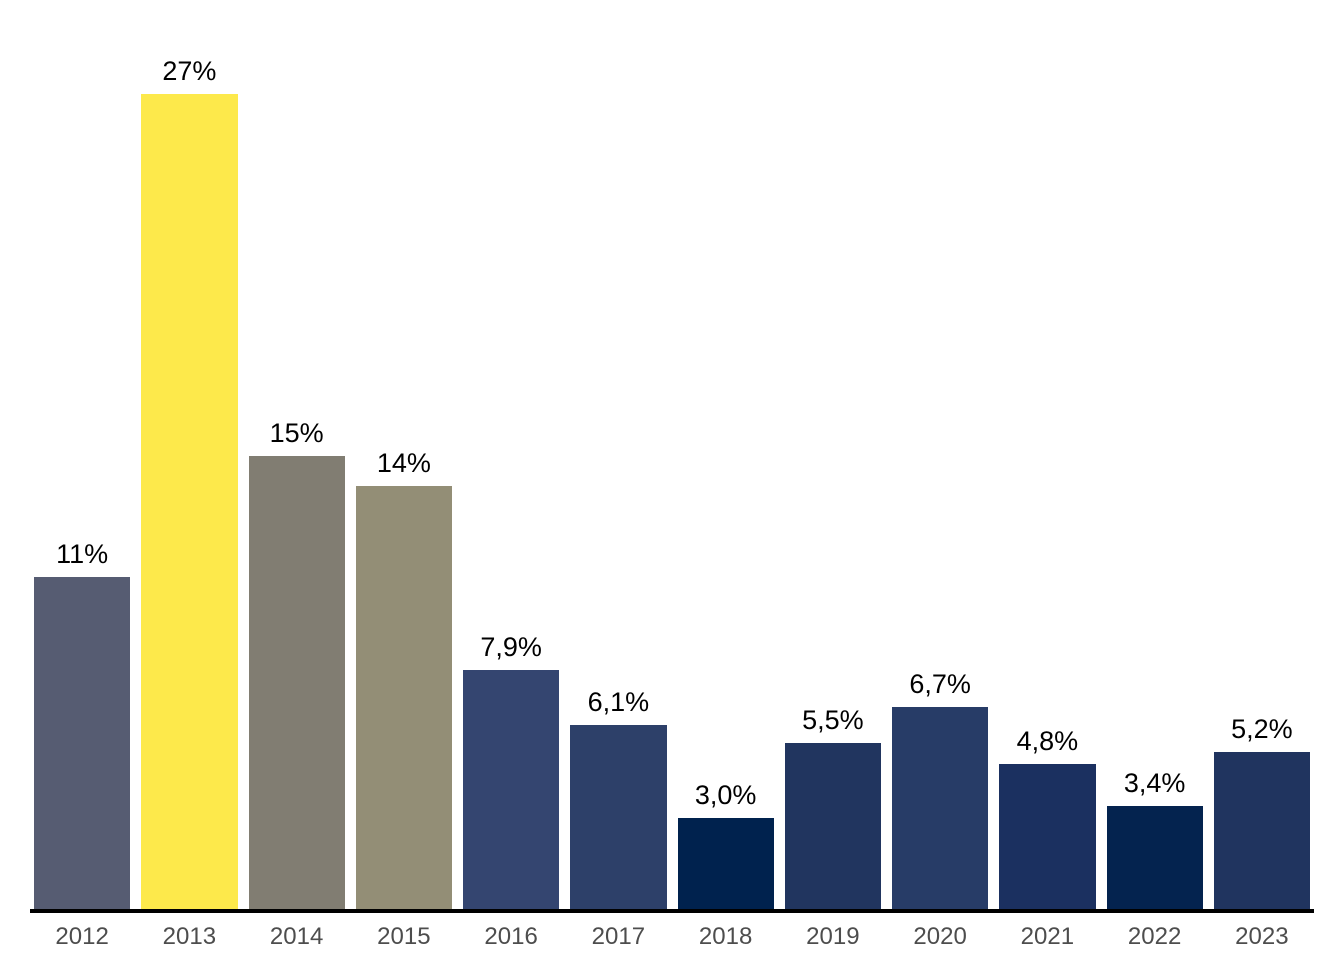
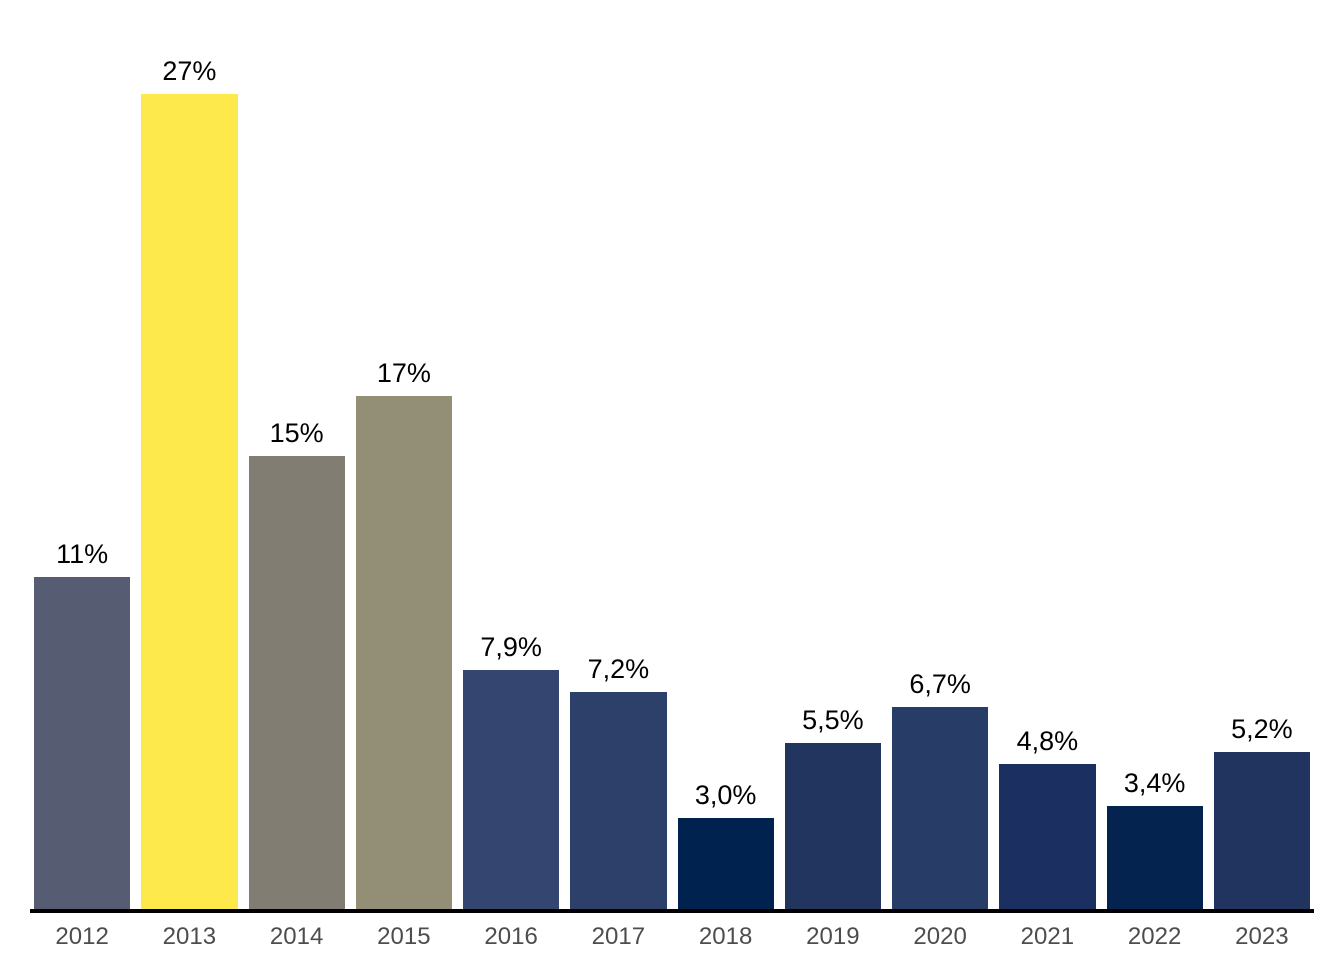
2015: 14% -> 17%
2017: 6,1% -> 7,2%
